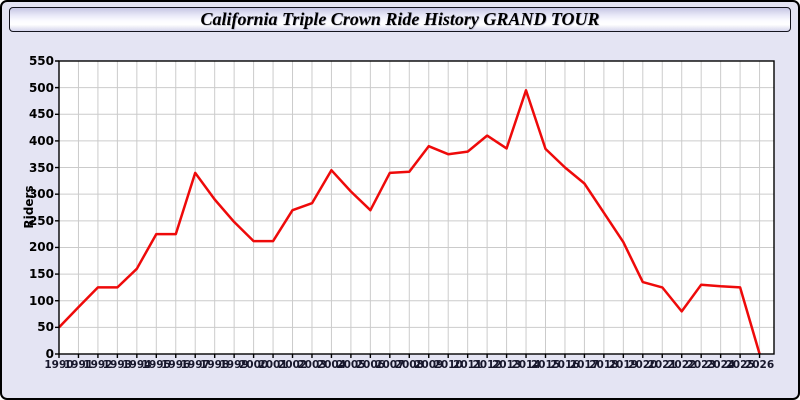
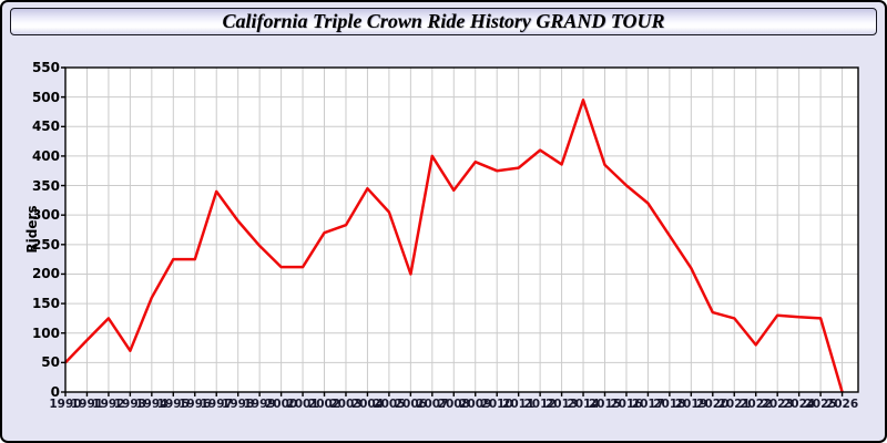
1993: 120 -> 70
2006: 270 -> 200
2007: 340 -> 400
